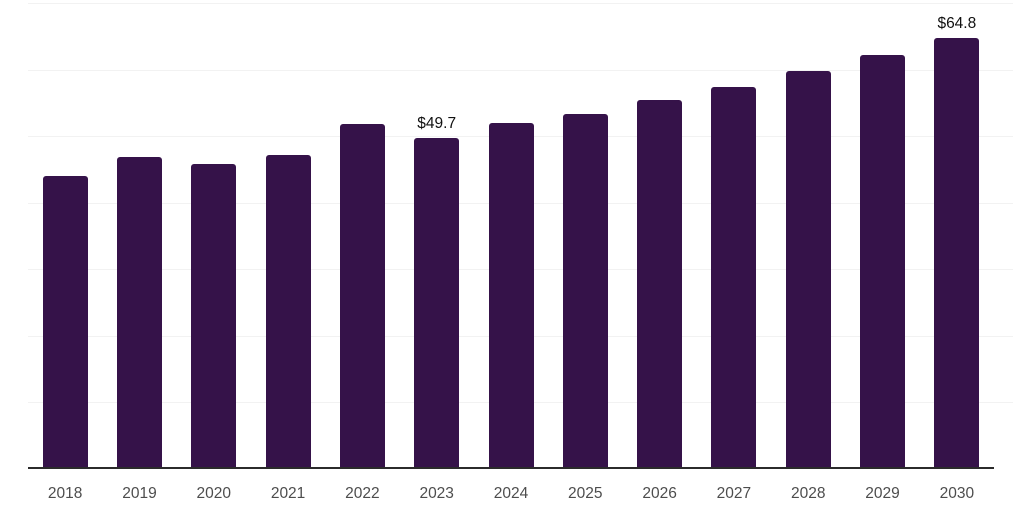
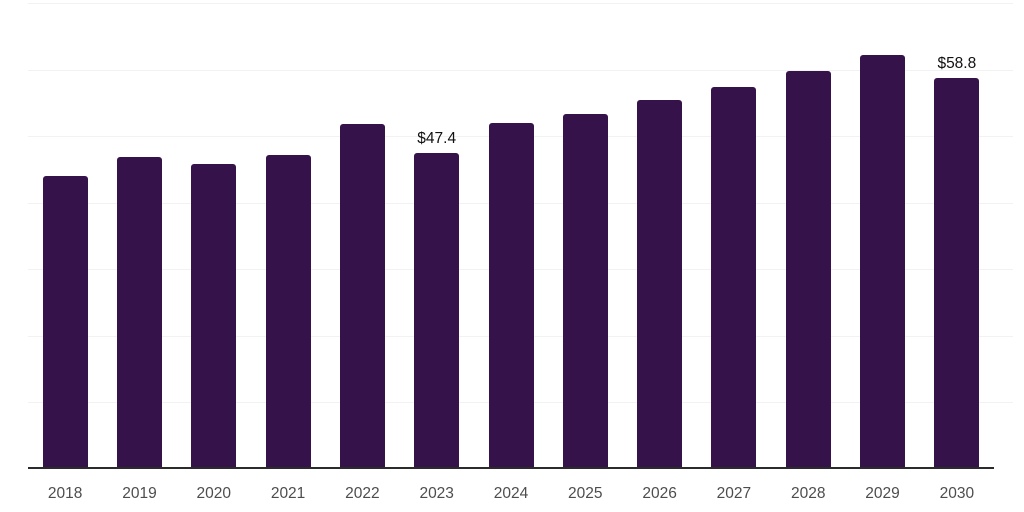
2023: $49.7 -> $47.4
2030: $64.8 -> $58.8
